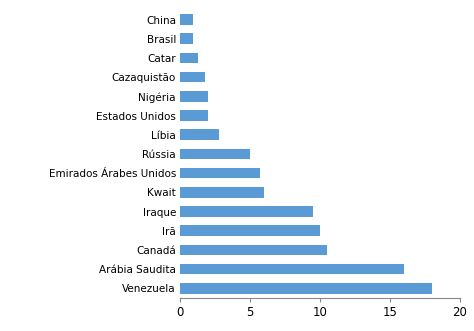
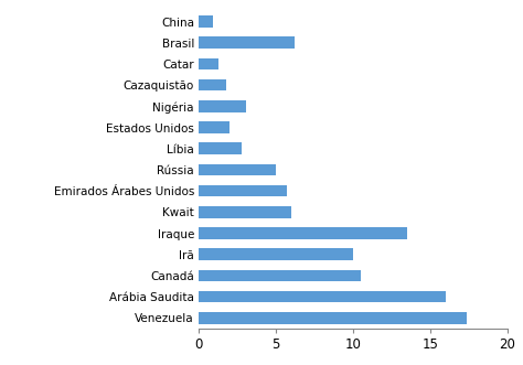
Brasil: 0.9 -> 6.2
Nigéria: 2.0 -> 3.1
Iraque: 9.5 -> 13.5
Venezuela: 18.0 -> 17.4
